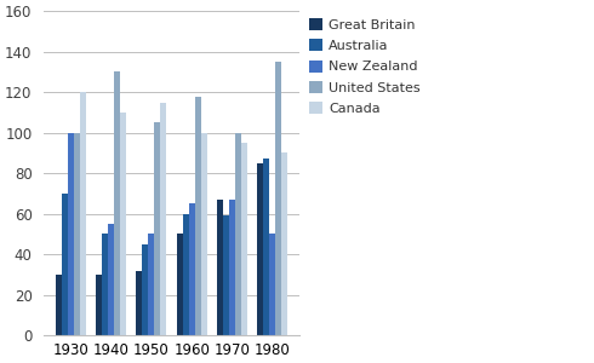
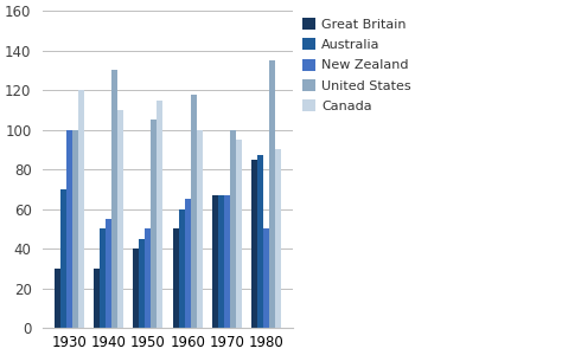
Great Britain/1950: 32 -> 40
Australia/1970: 59 -> 67
